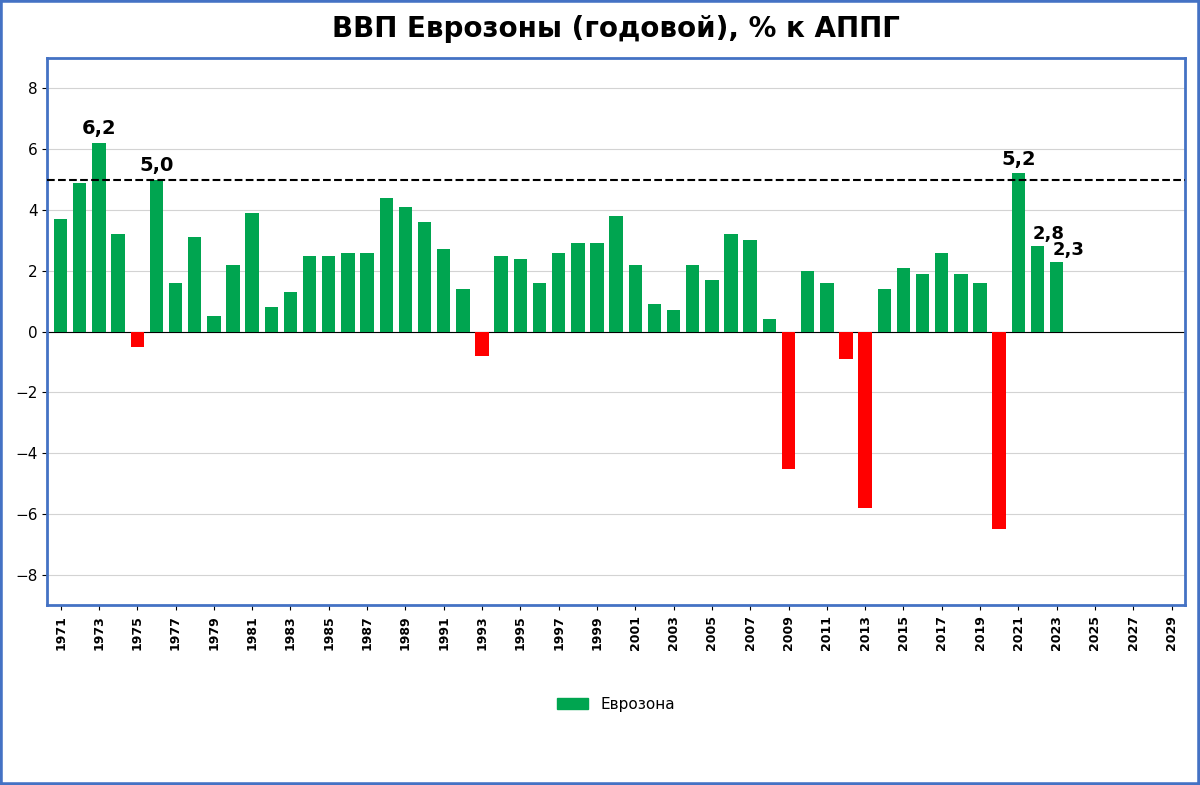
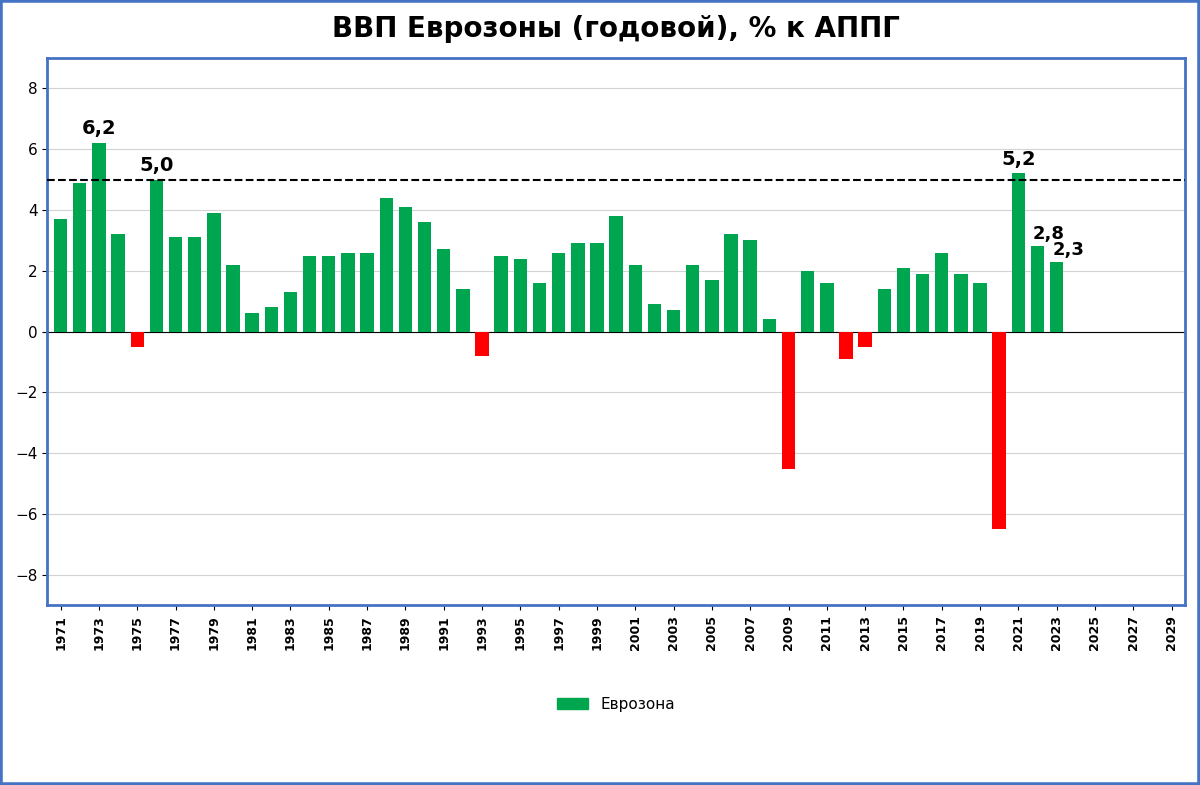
1977: 1.6 -> 3.1
1979: 0.5 -> 3.9
1981: 3.9 -> 0.6
2013: -5.8 -> -0.5
